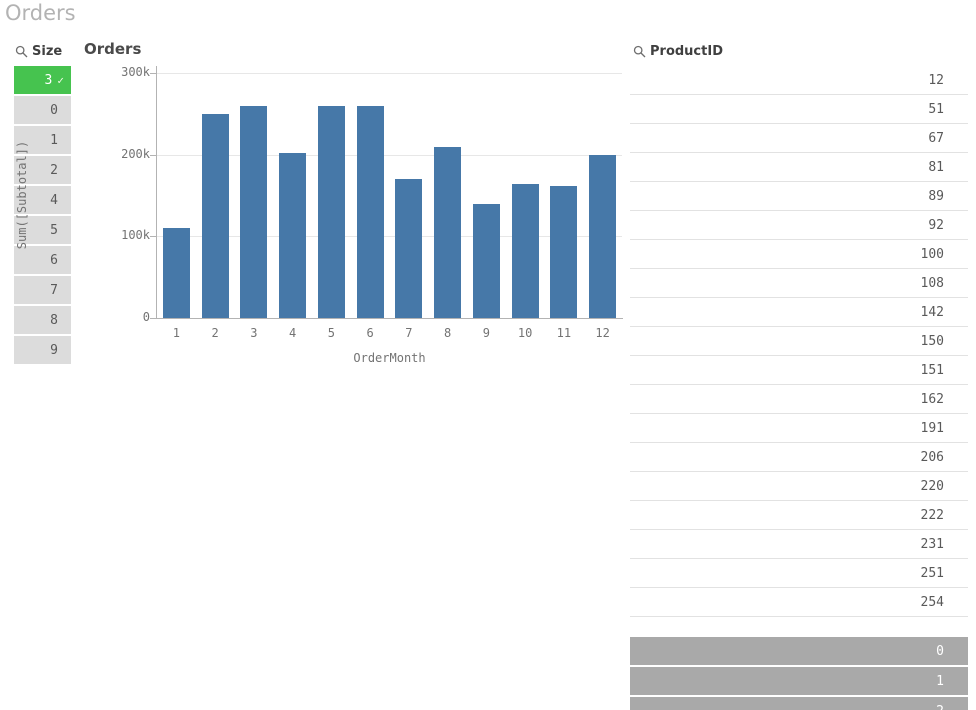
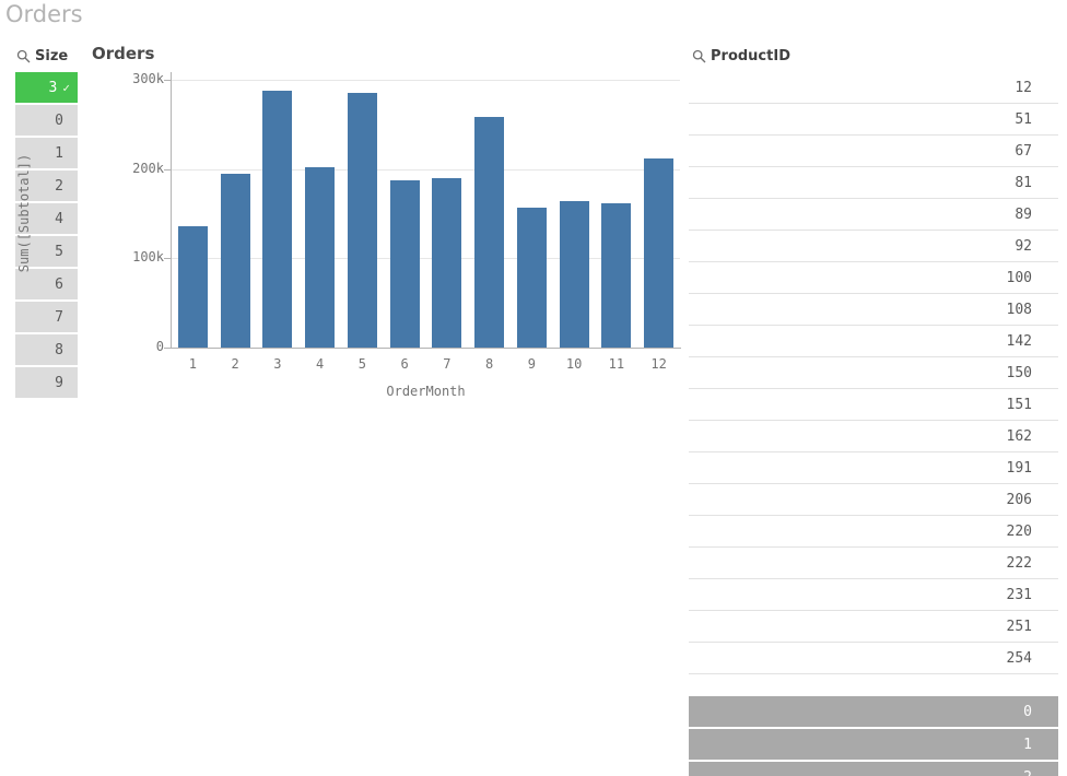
1: 110k -> 140k
2: 250k -> 200k
3: 260k -> 290k
5: 260k -> 280k
6: 260k -> 190k
7: 170k -> 190k
8: 210k -> 260k
9: 140k -> 160k
12: 200k -> 210k
